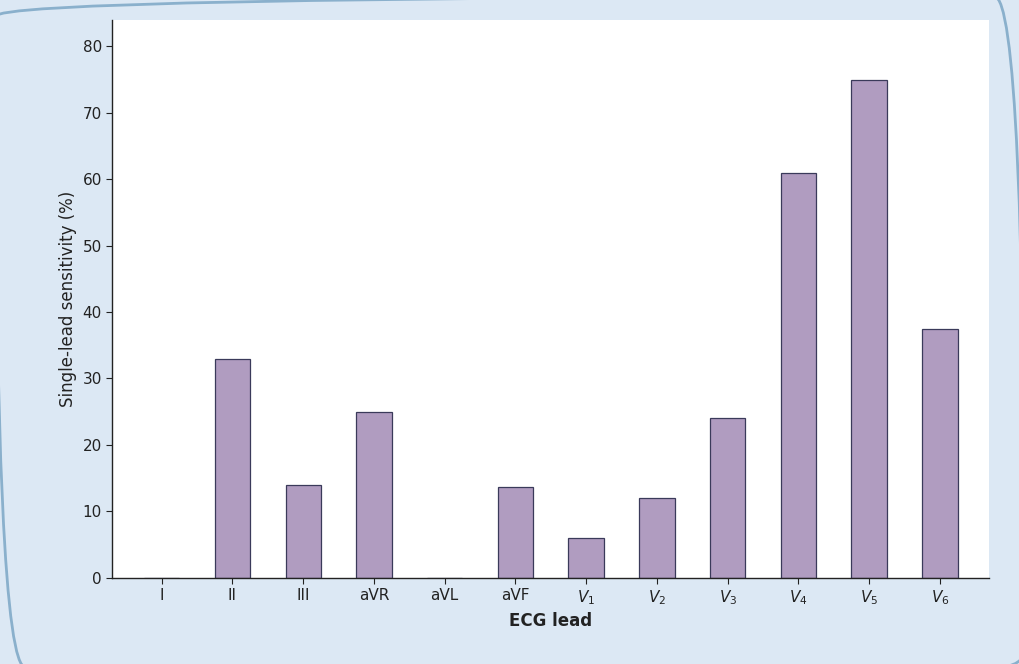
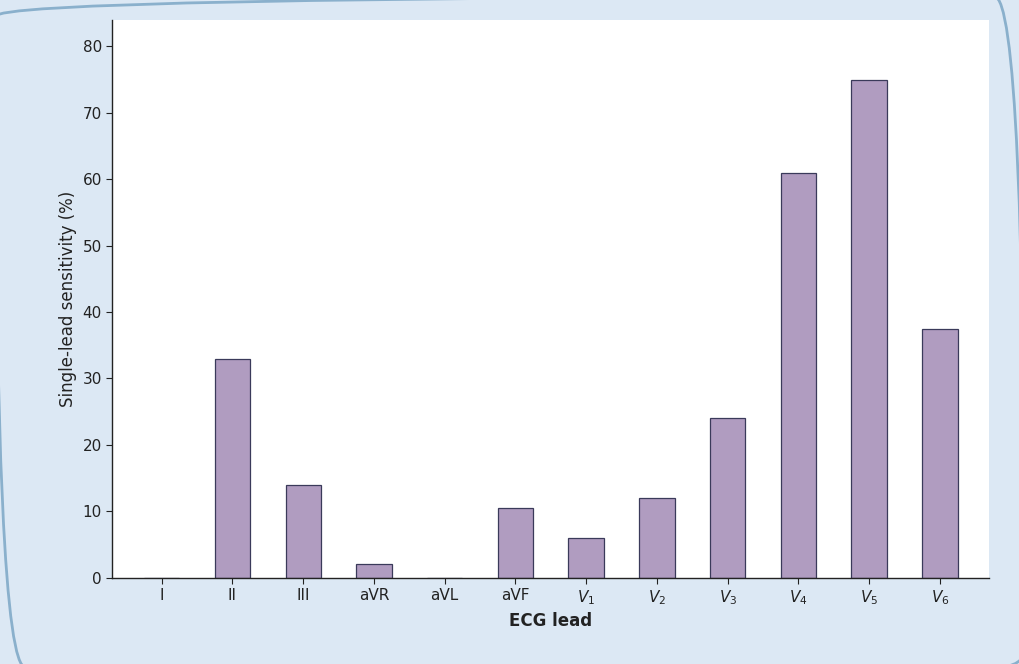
aVR: 25.0 -> 2.0
aVF: 13.6 -> 10.5
